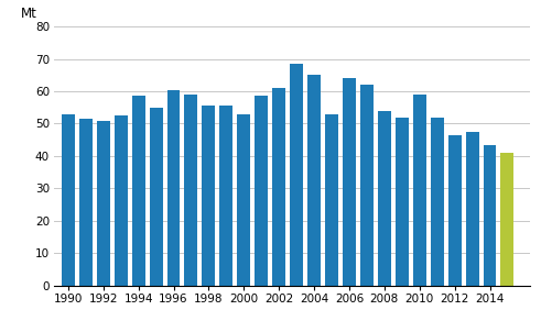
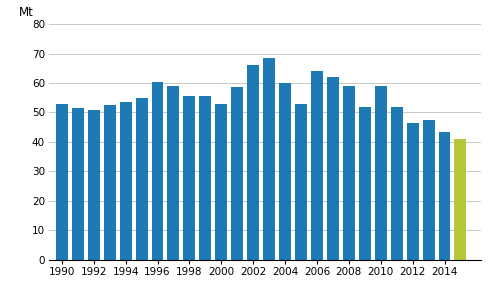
1994: 58.5 -> 53.5
2002: 61.0 -> 66.0
2004: 65.0 -> 60.0
2008: 54.0 -> 59.0
